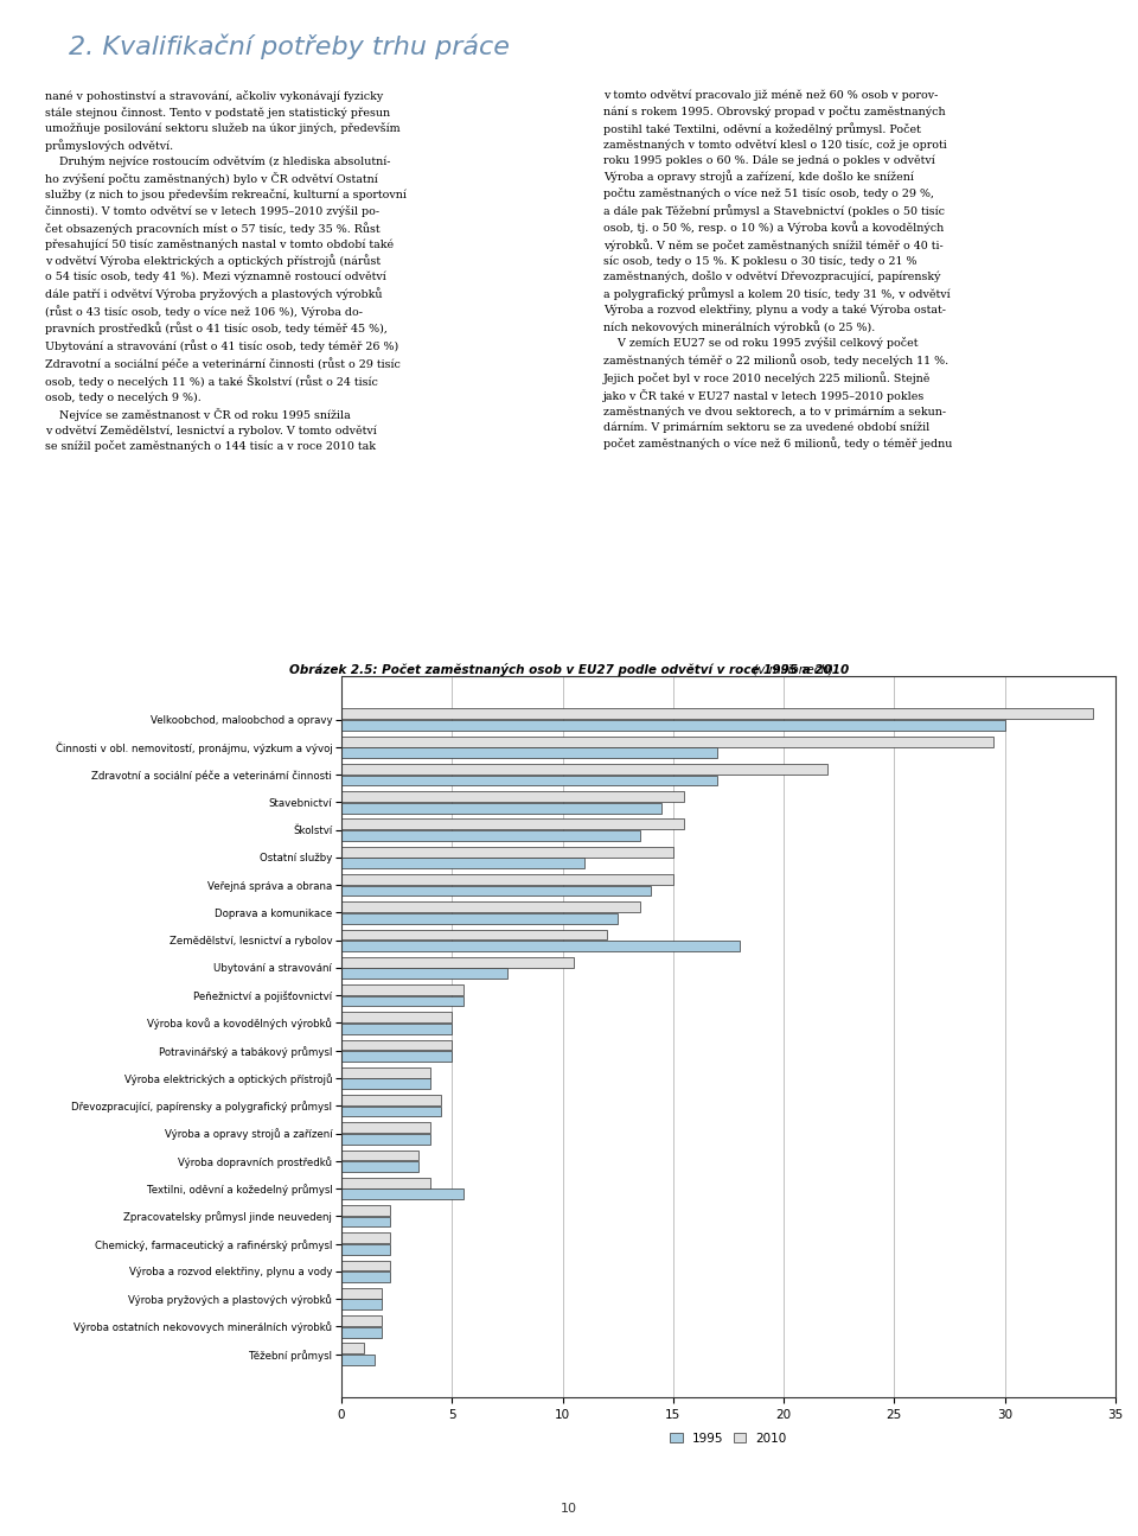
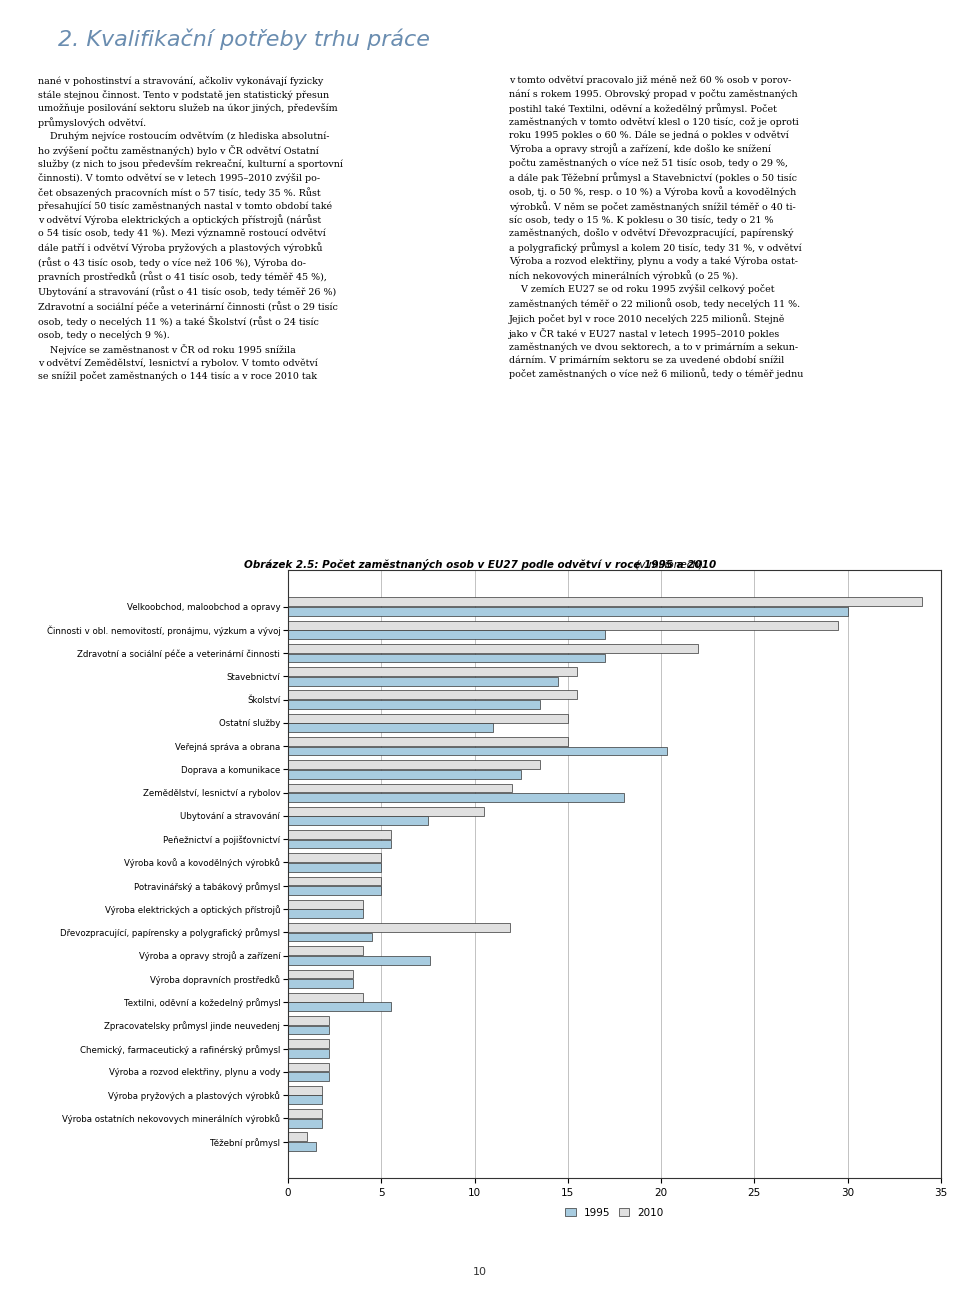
1995/Veřejná správa a obrana: 14.0 -> 20.3
2010/Dřevozpracující, papírensky a polygrafický průmysl: 4.5 -> 11.9
1995/Výroba a opravy strojů a zařízení: 4.0 -> 7.6
